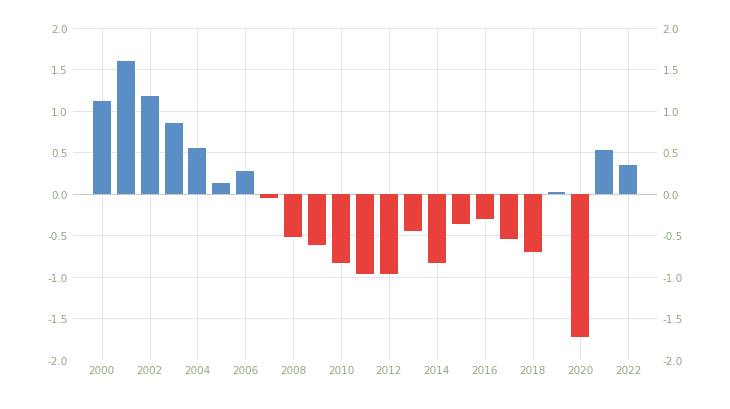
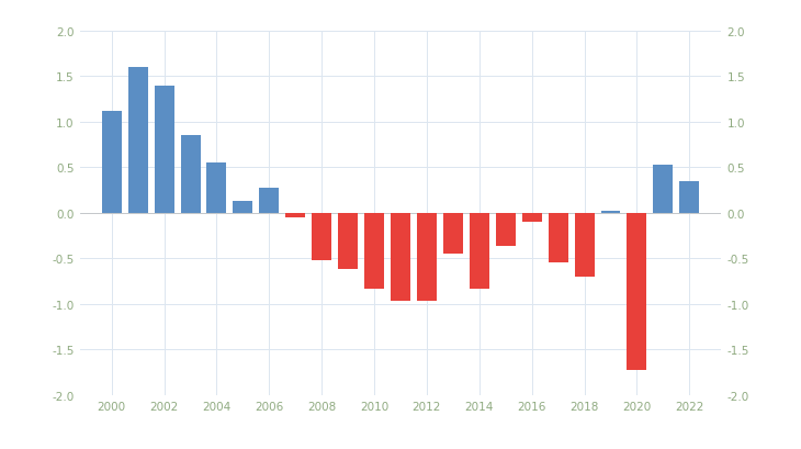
2002: 1.18 -> 1.40
2016: -0.30 -> -0.10
